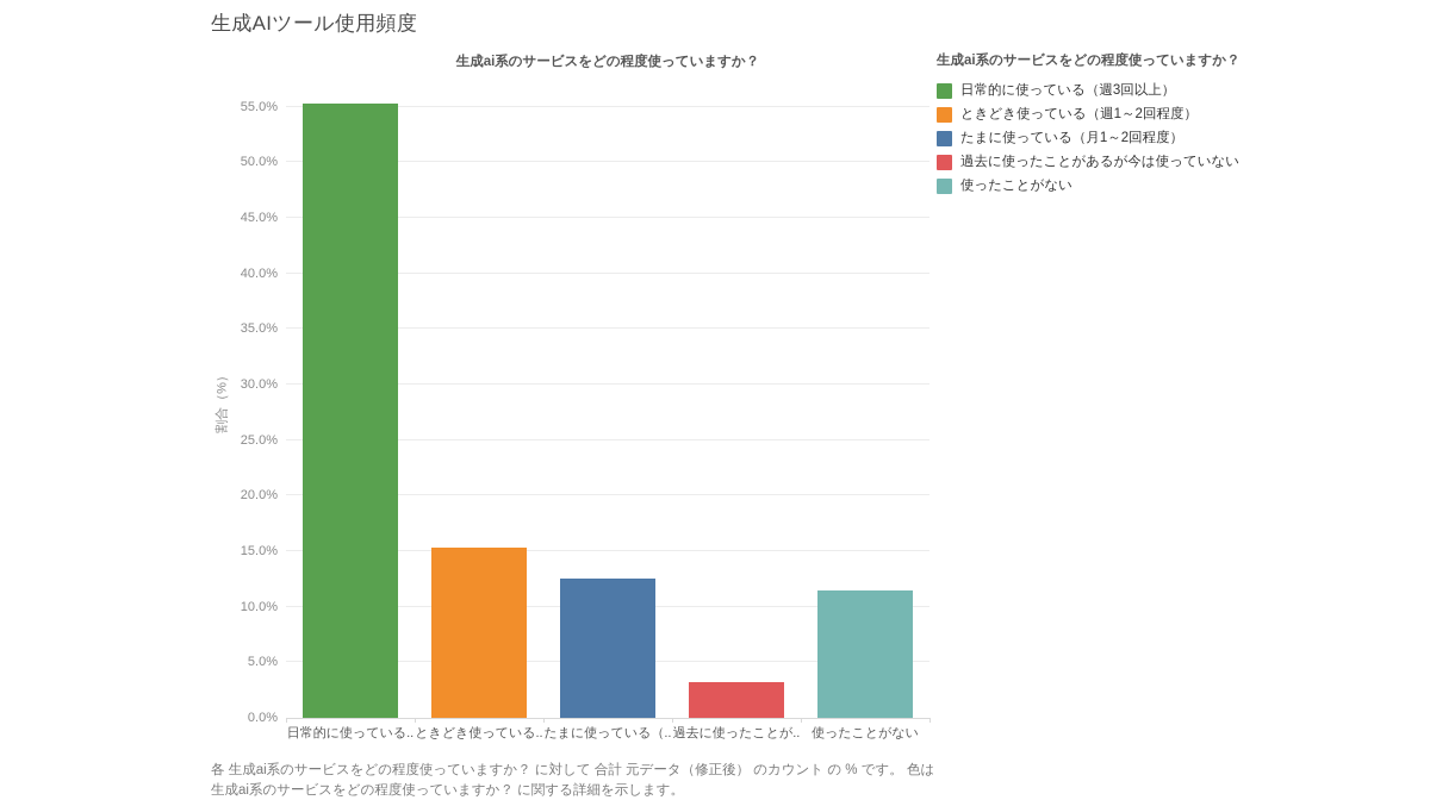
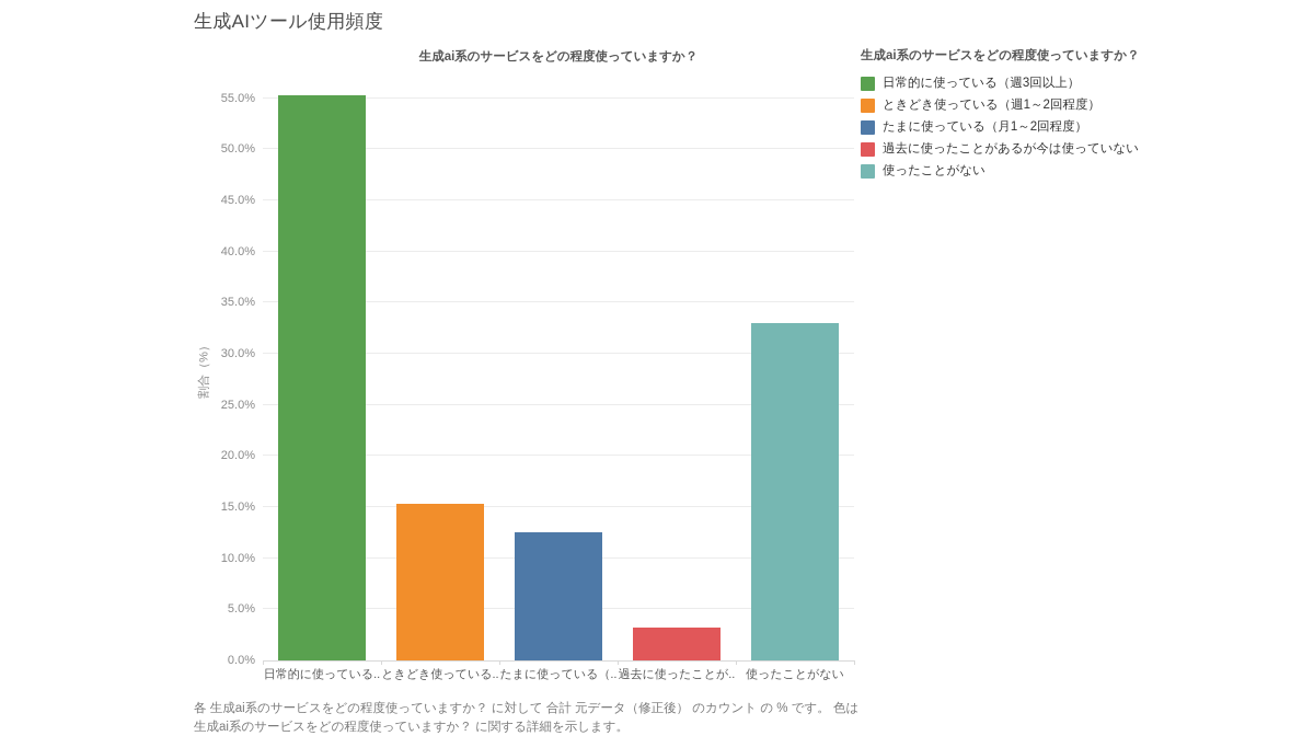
使ったことがない: 12% -> 33%
